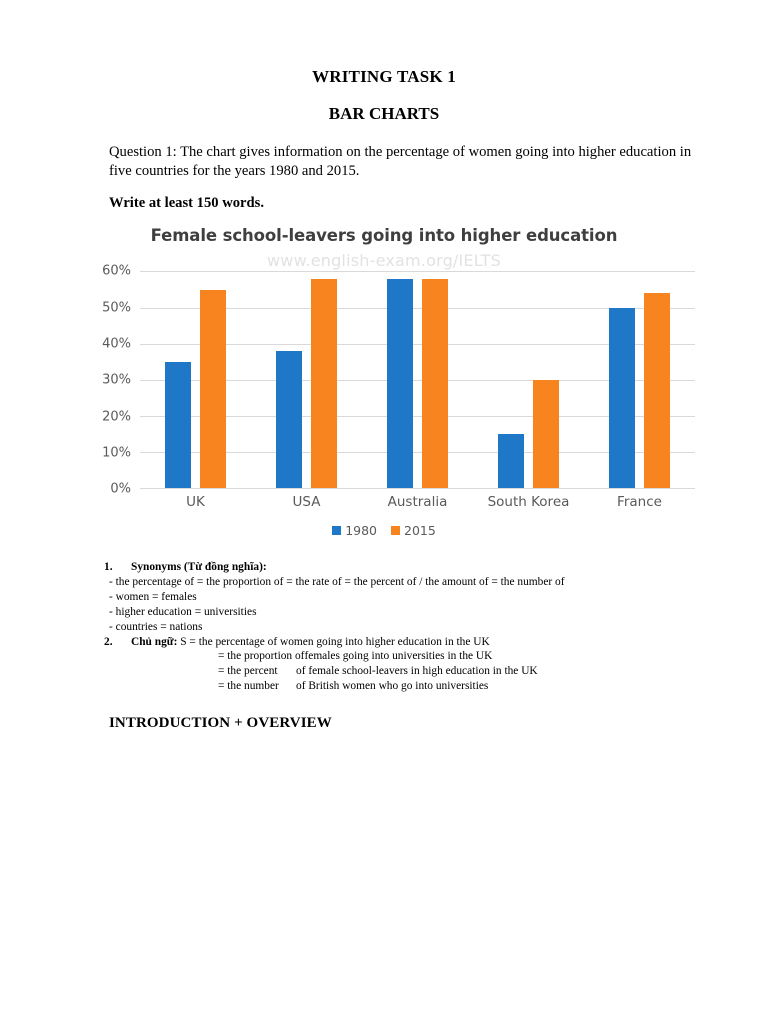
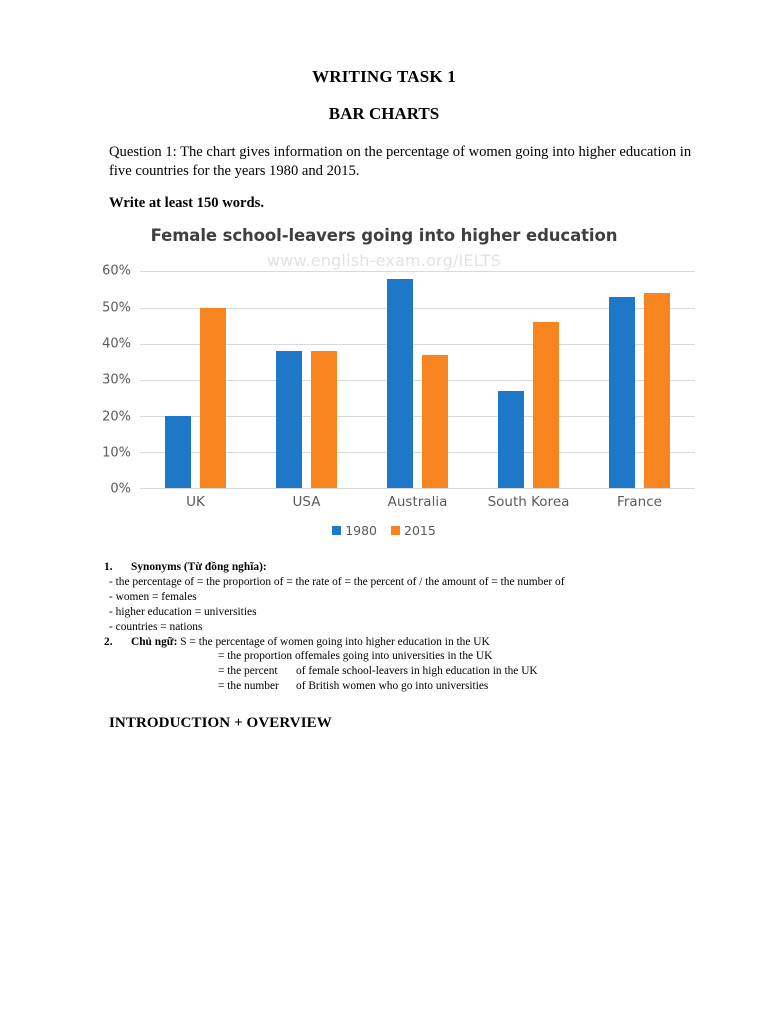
1980/UK: 35% -> 20%
2015/UK: 55% -> 50%
2015/USA: 58% -> 38%
2015/Australia: 58% -> 37%
1980/South Korea: 15% -> 27%
2015/South Korea: 30% -> 46%
1980/France: 50% -> 53%
